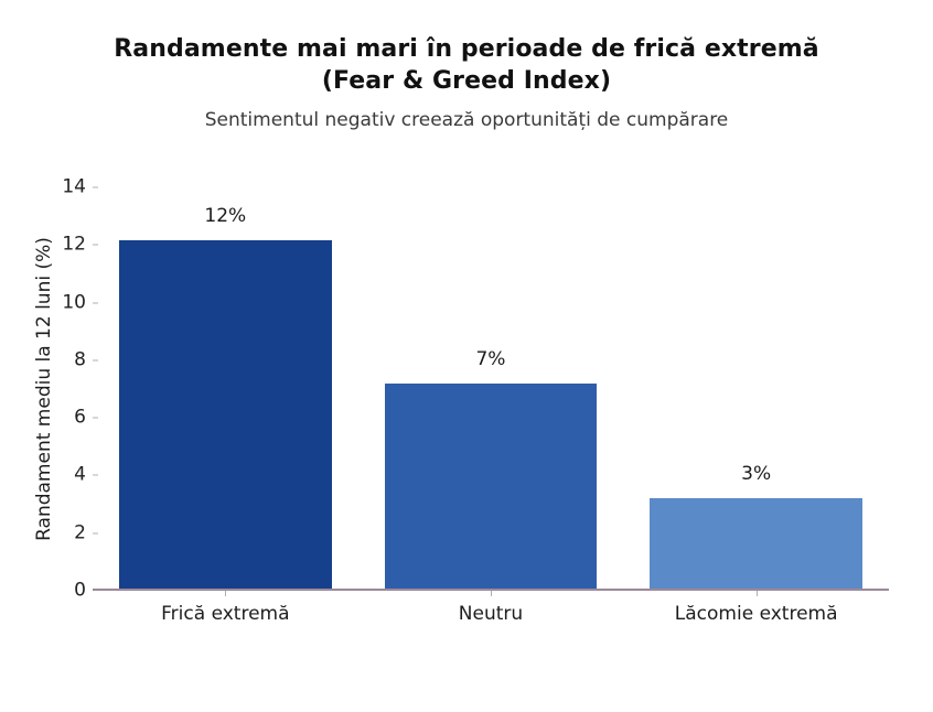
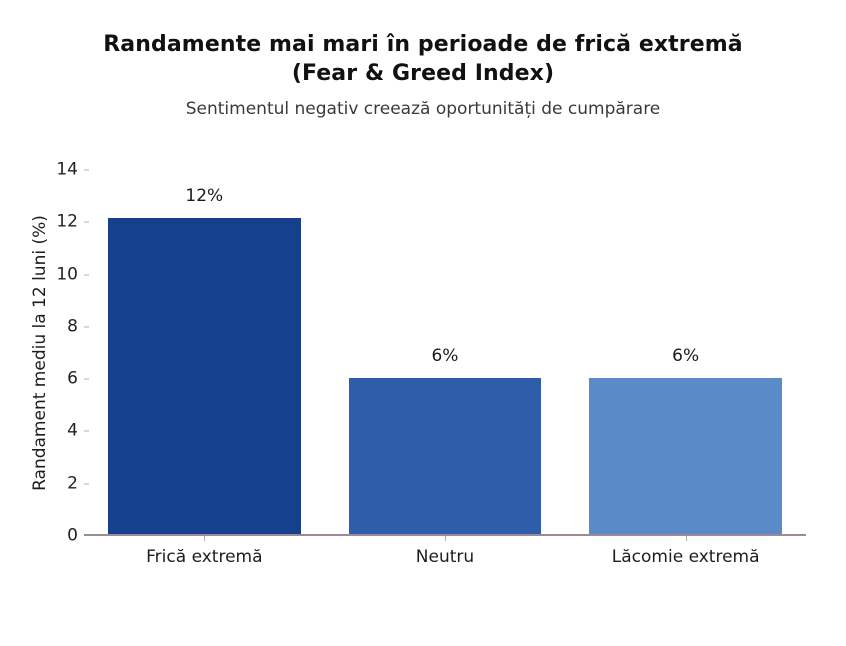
Neutru: 7% -> 6%
Lăcomie extremă: 3% -> 6%
